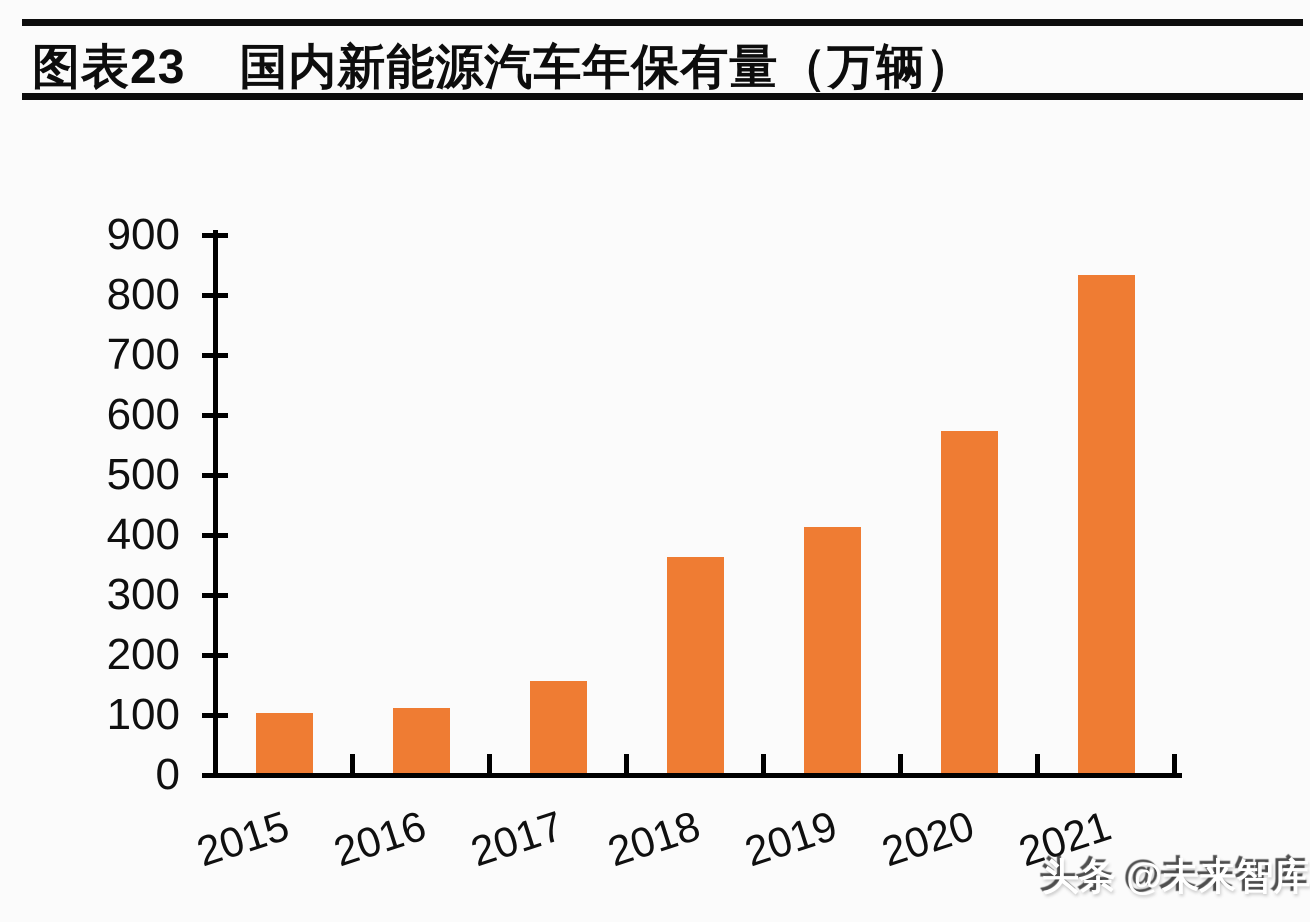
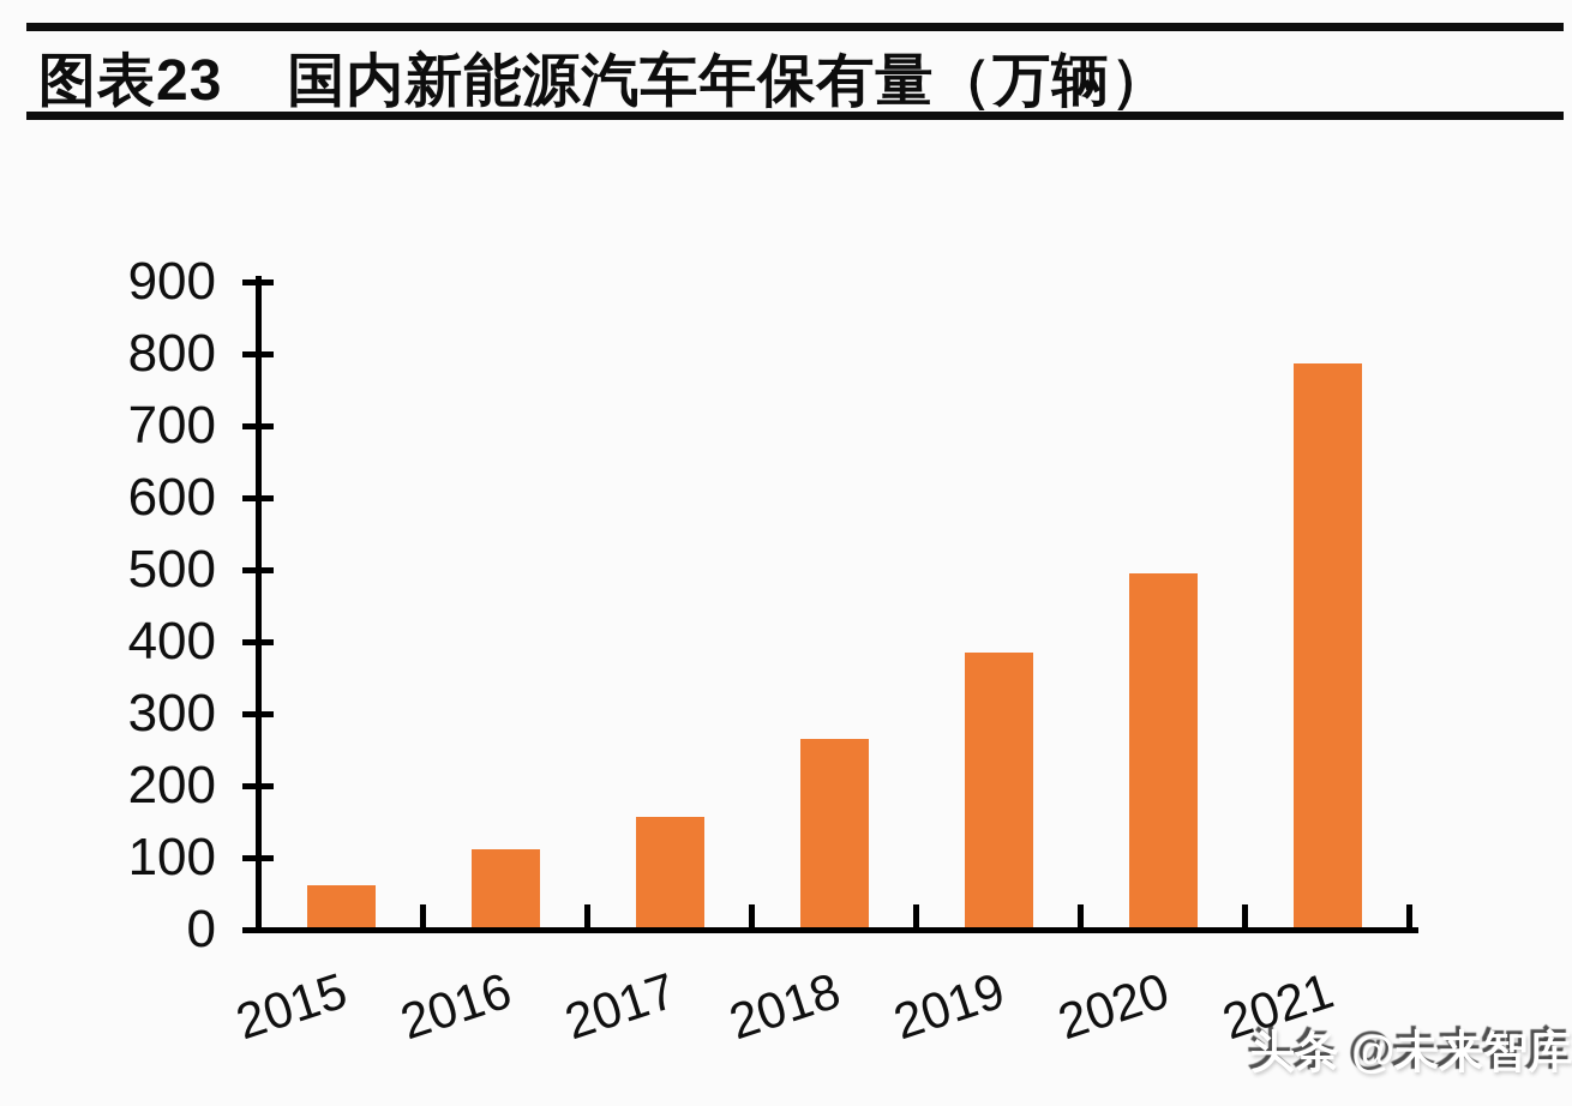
2015: 100 -> 60
2018: 360 -> 260
2019: 410 -> 380
2020: 570 -> 490
2021: 830 -> 780
